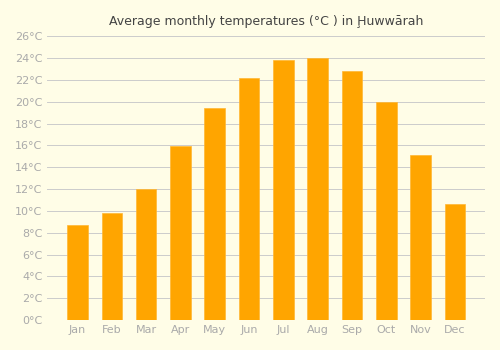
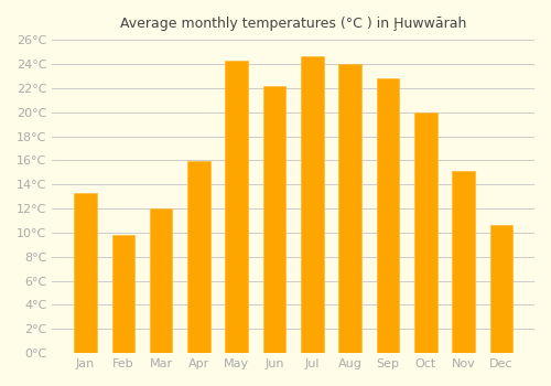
Jan: 8.7°C -> 13.3°C
May: 19.4°C -> 24.3°C
Jul: 23.8°C -> 24.6°C
